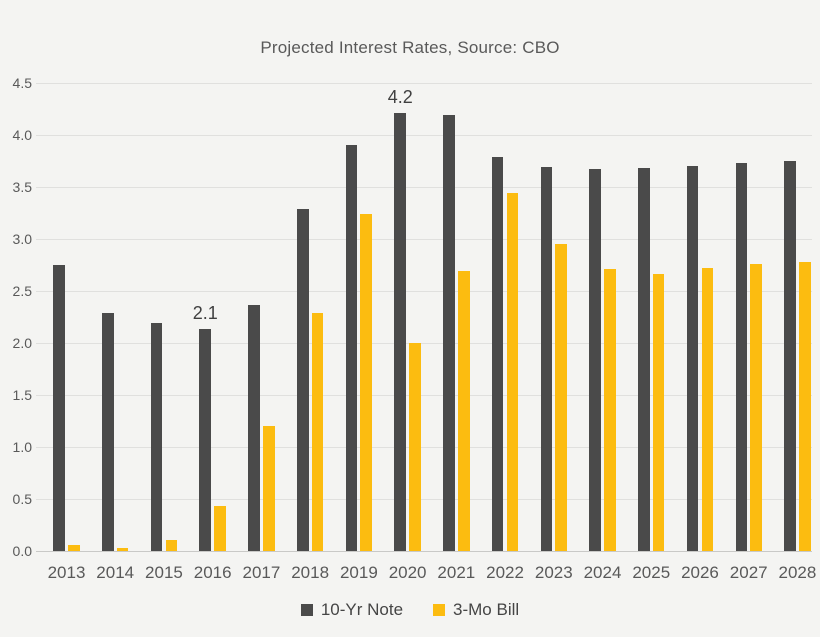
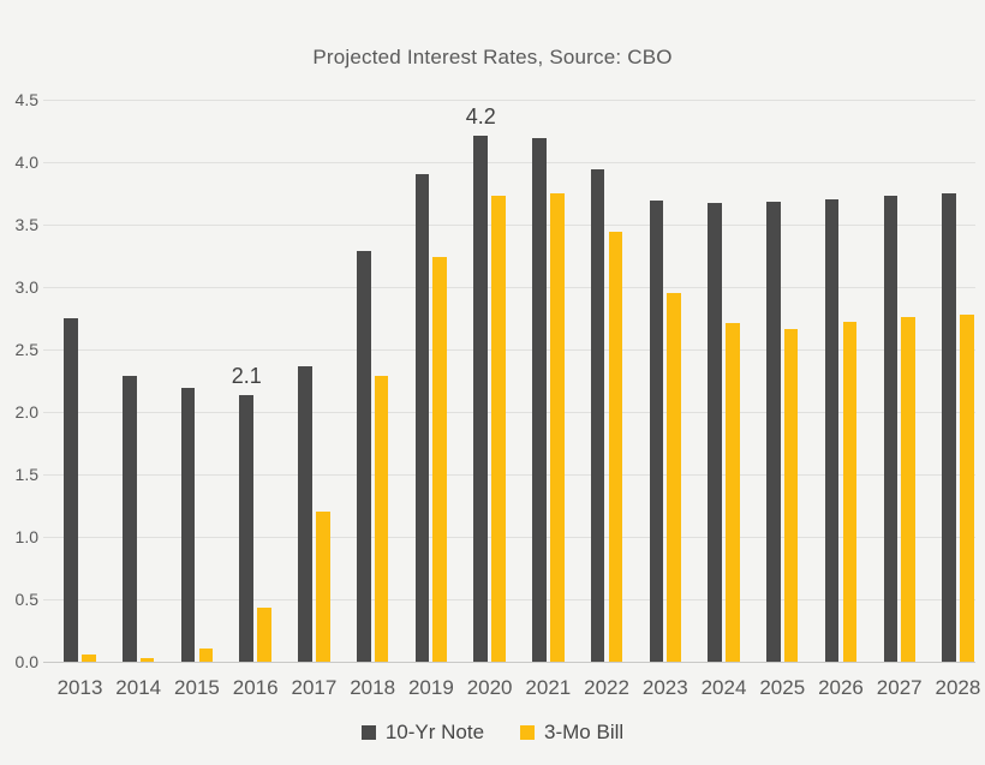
3-Mo Bill/2020: 2.00 -> 3.73
3-Mo Bill/2021: 2.69 -> 3.75
10-Yr Note/2022: 3.79 -> 3.94
